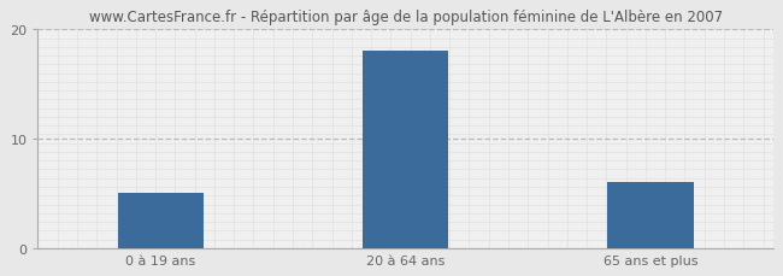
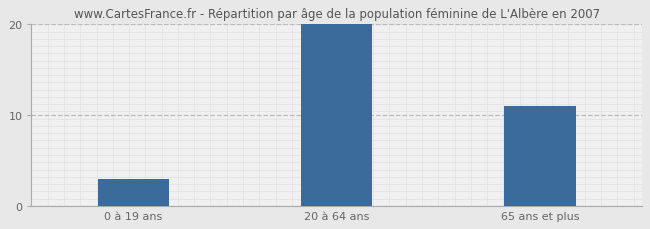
0 à 19 ans: 5 -> 3
20 à 64 ans: 18 -> 20
65 ans et plus: 6 -> 11
